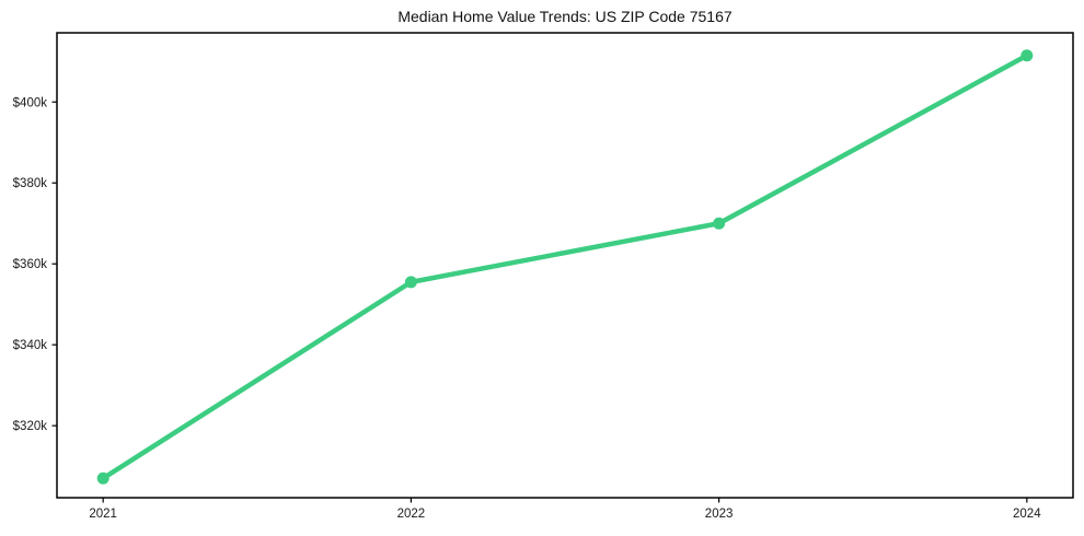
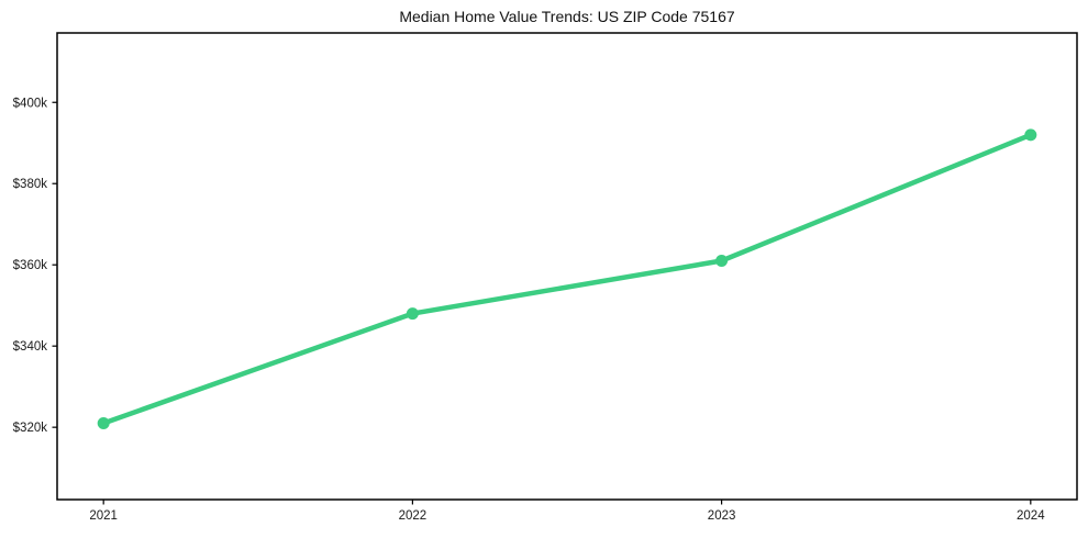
2021: $307k -> $321k
2022: $356k -> $348k
2023: $370k -> $361k
2024: $412k -> $392k
